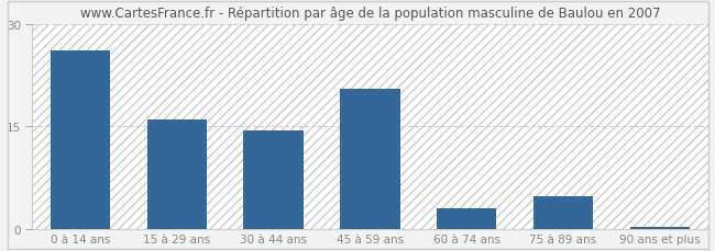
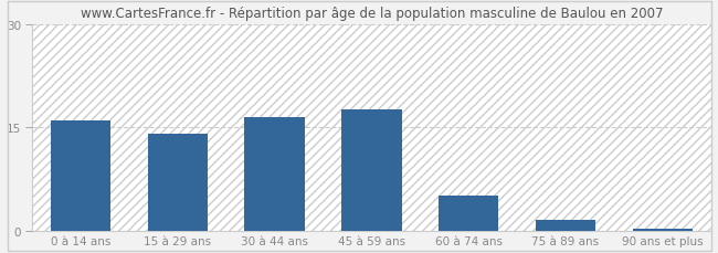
0 à 14 ans: 26.0 -> 16.0
15 à 29 ans: 16.0 -> 14.0
30 à 44 ans: 14.4 -> 16.5
45 à 59 ans: 20.4 -> 17.5
60 à 74 ans: 3.0 -> 5.0
75 à 89 ans: 4.8 -> 1.5
